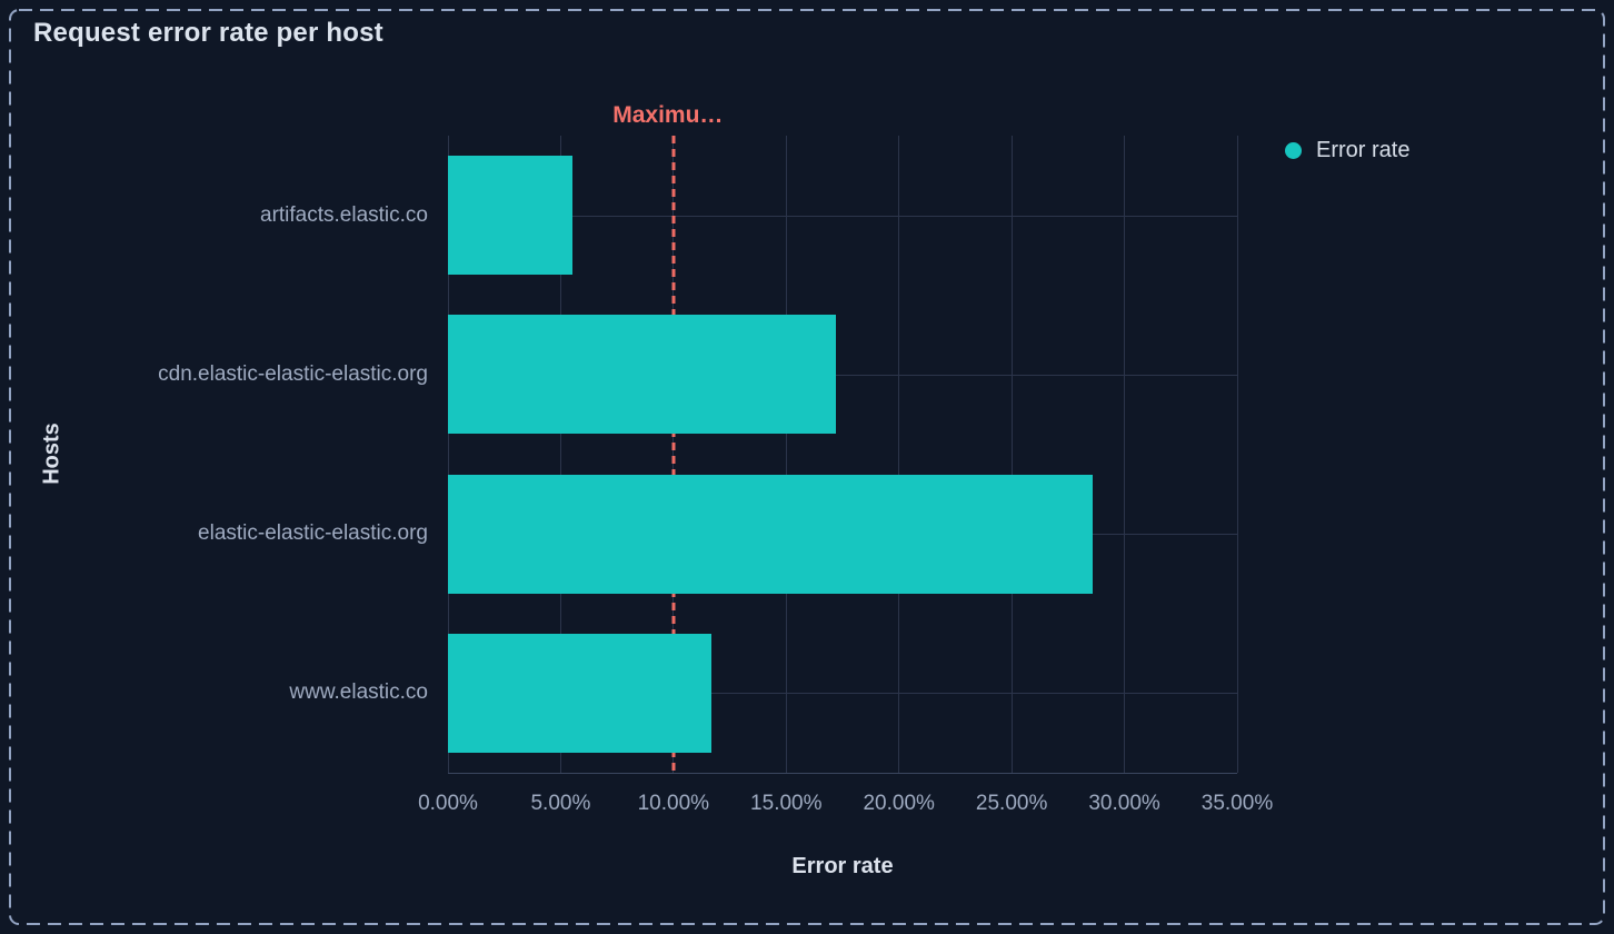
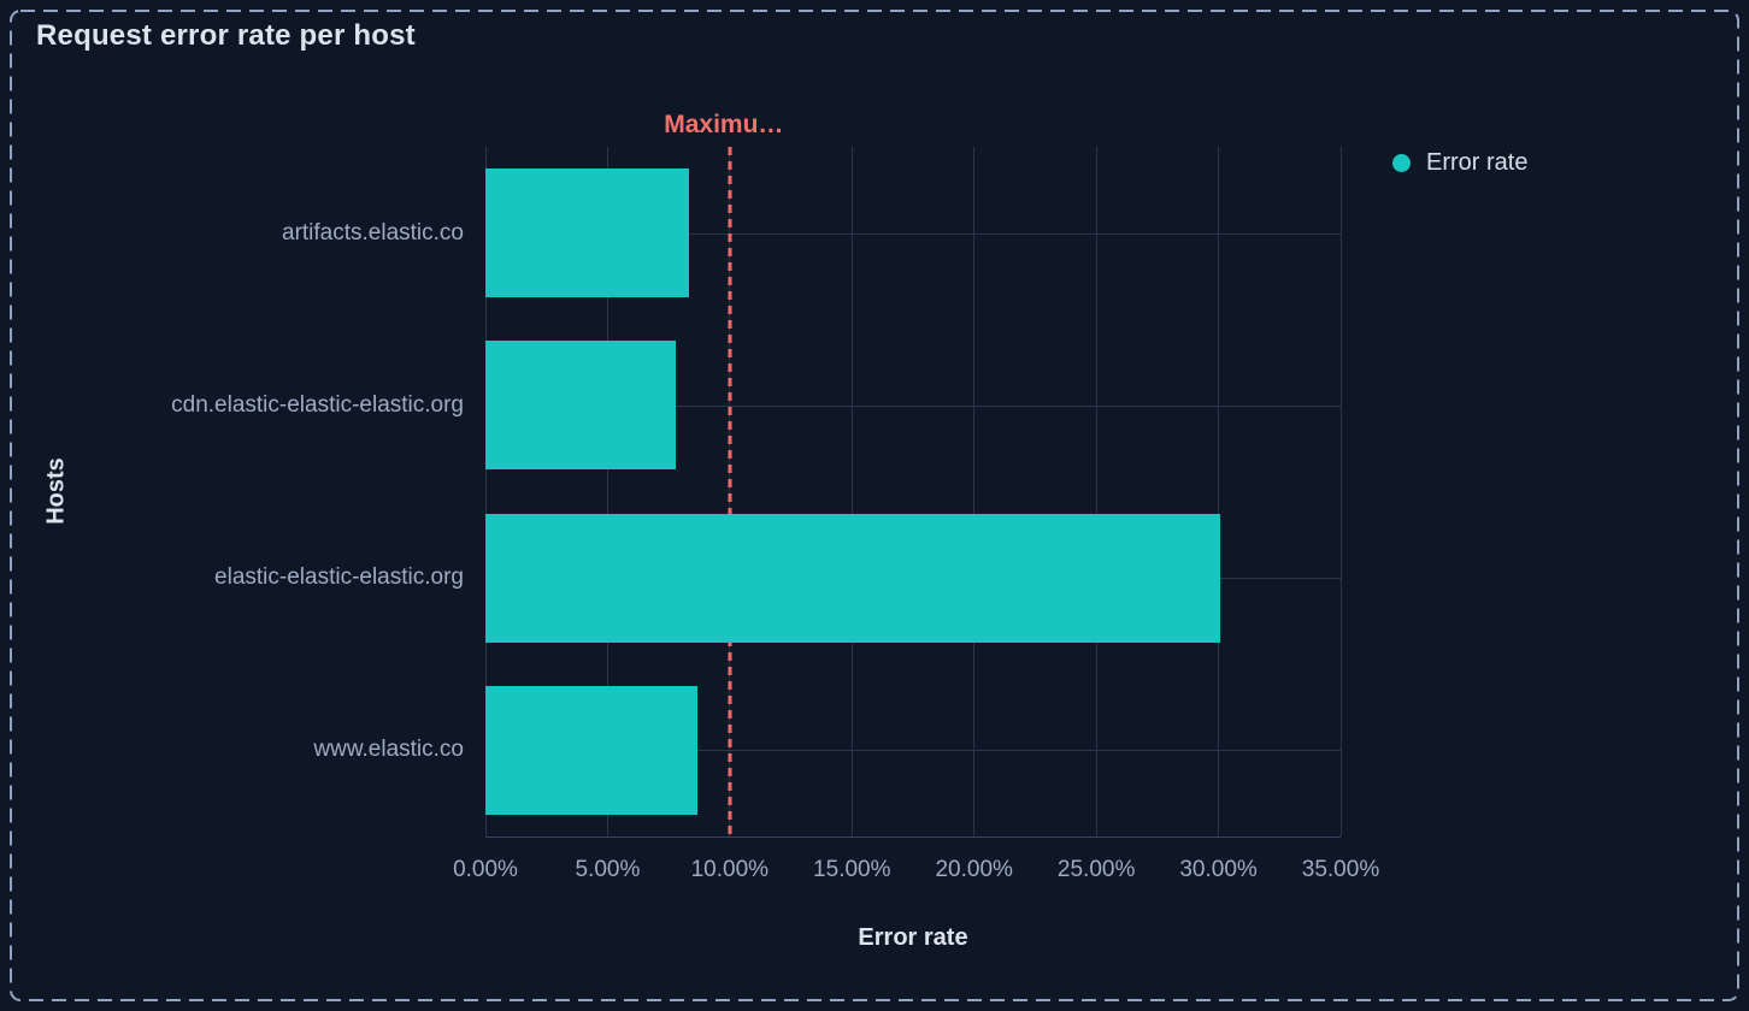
artifacts.elastic.co: 5.5% -> 8.3%
cdn.elastic-elastic-elastic.org: 17.2% -> 7.8%
elastic-elastic-elastic.org: 28.6% -> 30.1%
www.elastic.co: 11.7% -> 8.7%
